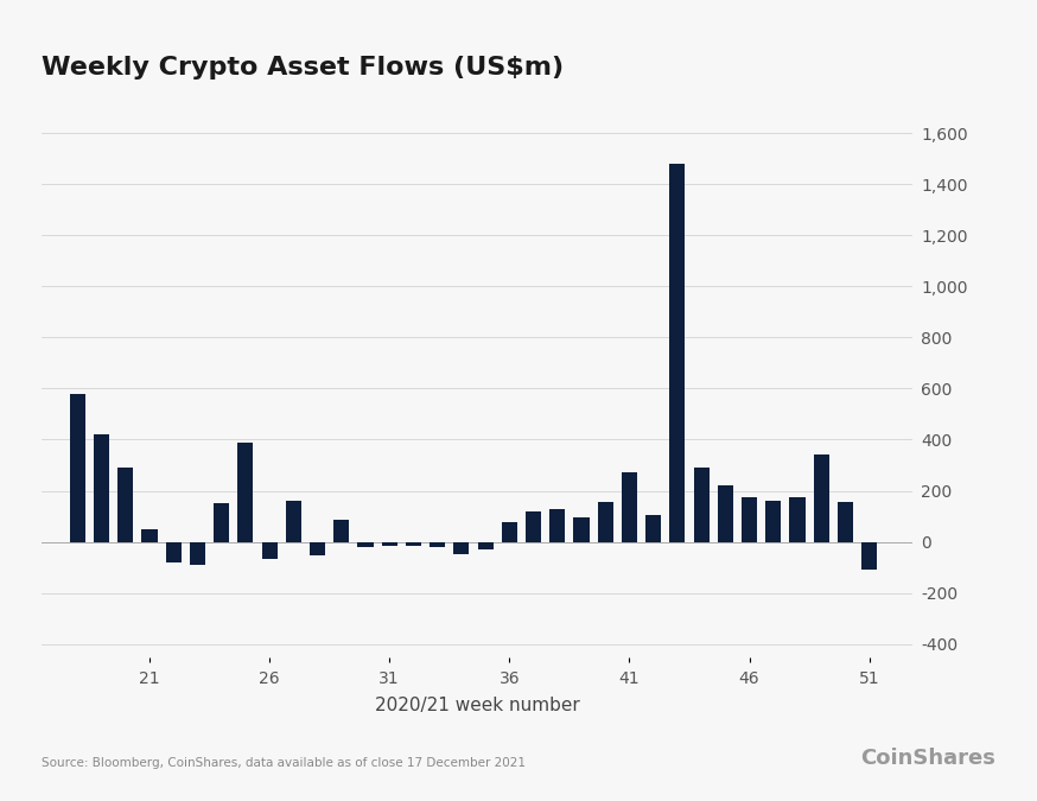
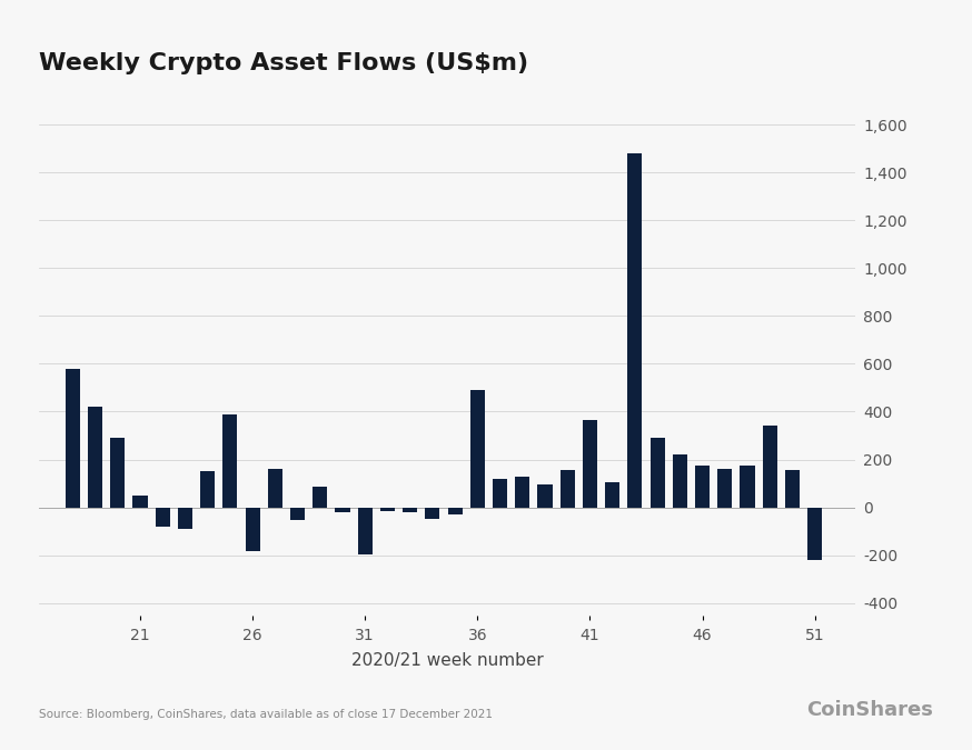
26: -65 -> -185
31: -15 -> -195
36: 75 -> 490
41: 270 -> 365
51: -110 -> -220
